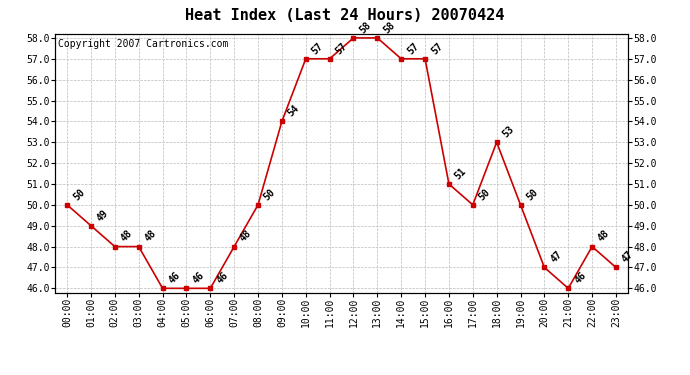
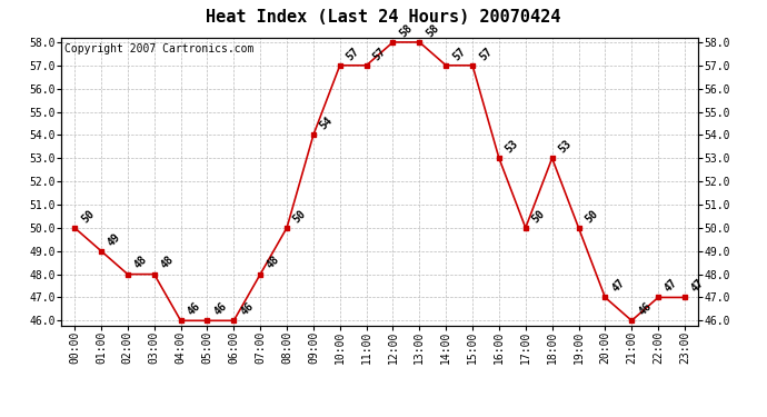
16:00: 51 -> 53
22:00: 48 -> 47
